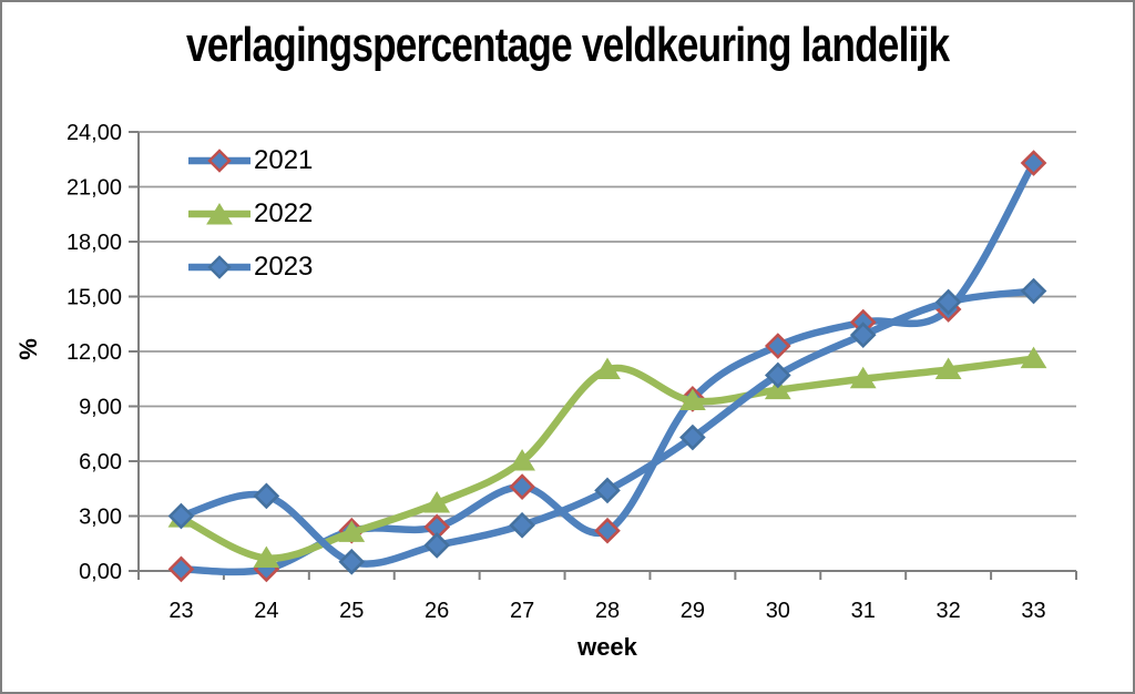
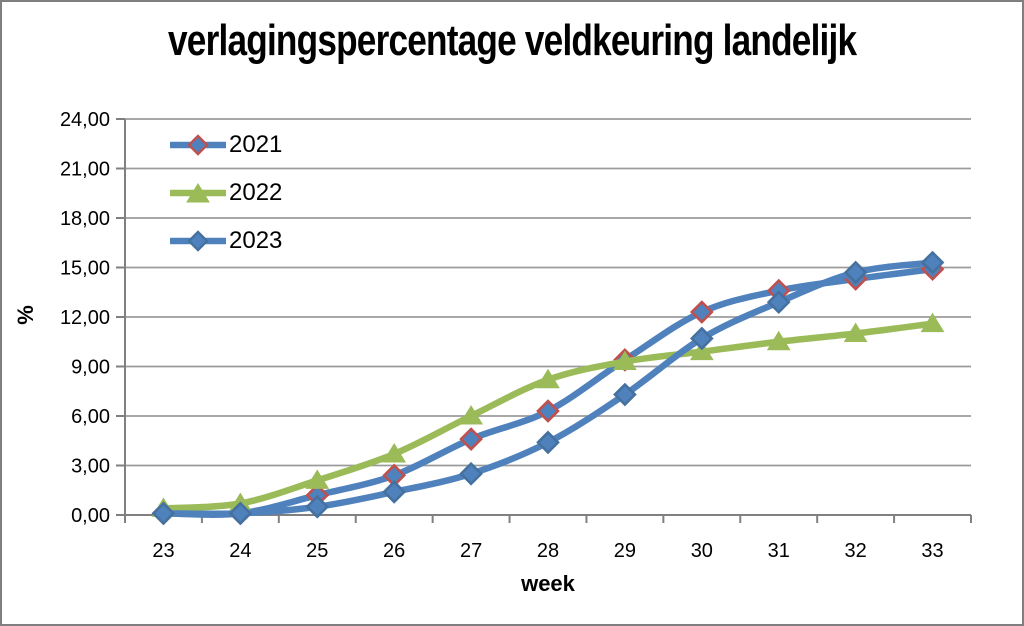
2022/23: 2,9 -> 0,4
2023/23: 3,0 -> 0,1
2023/24: 4,1 -> 0,1
2021/25: 2,2 -> 1,2
2021/28: 2,2 -> 6,3
2022/28: 11,0 -> 8,2
2021/33: 22,3 -> 14,9
